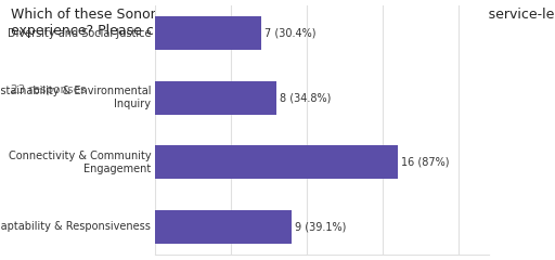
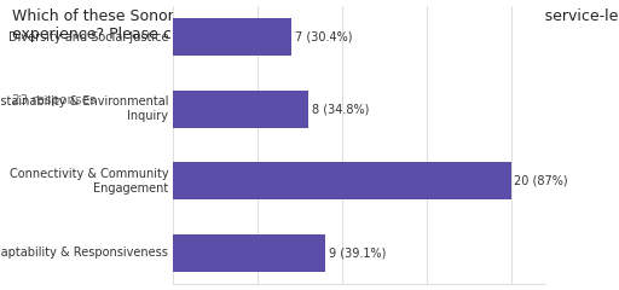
Connectivity & Community Engagement: 16 -> 20
